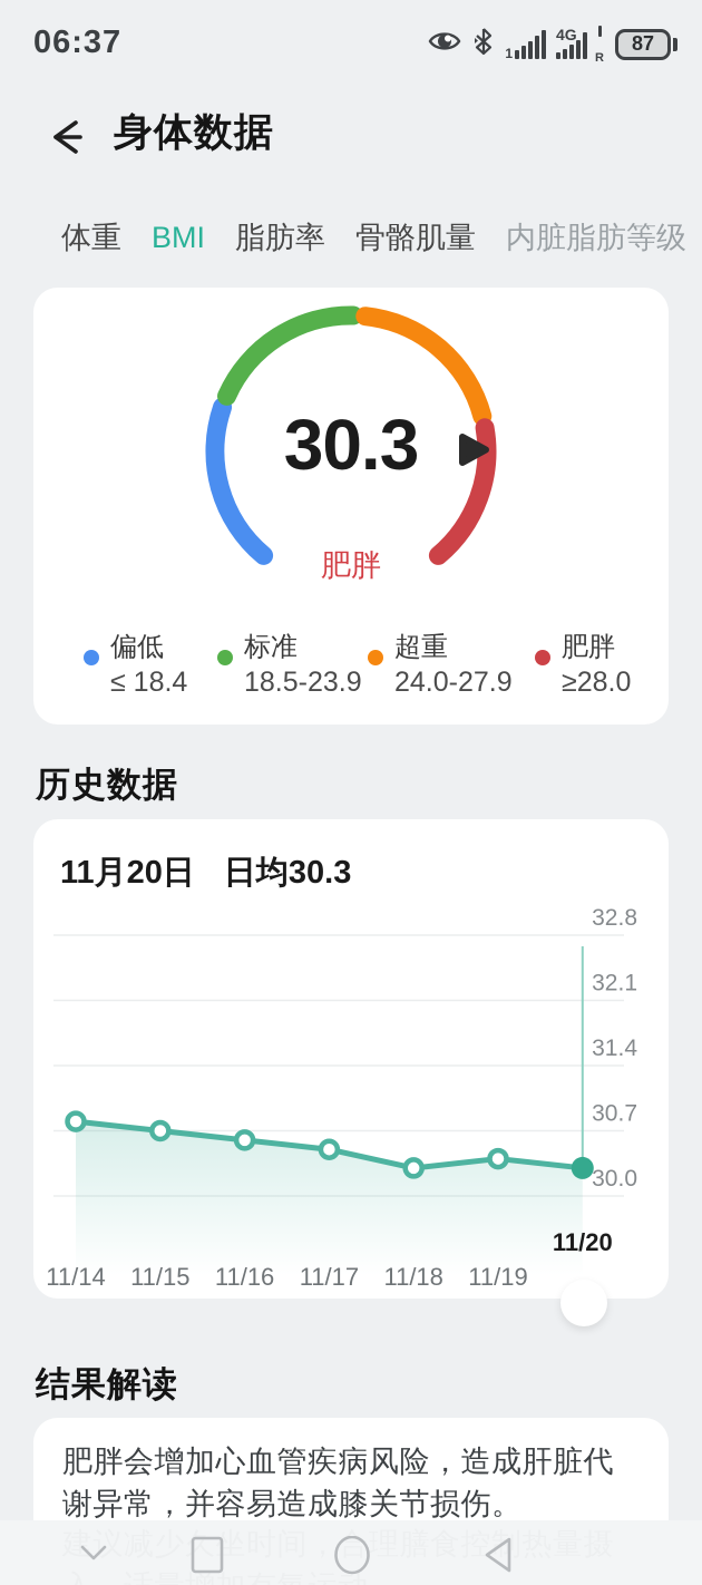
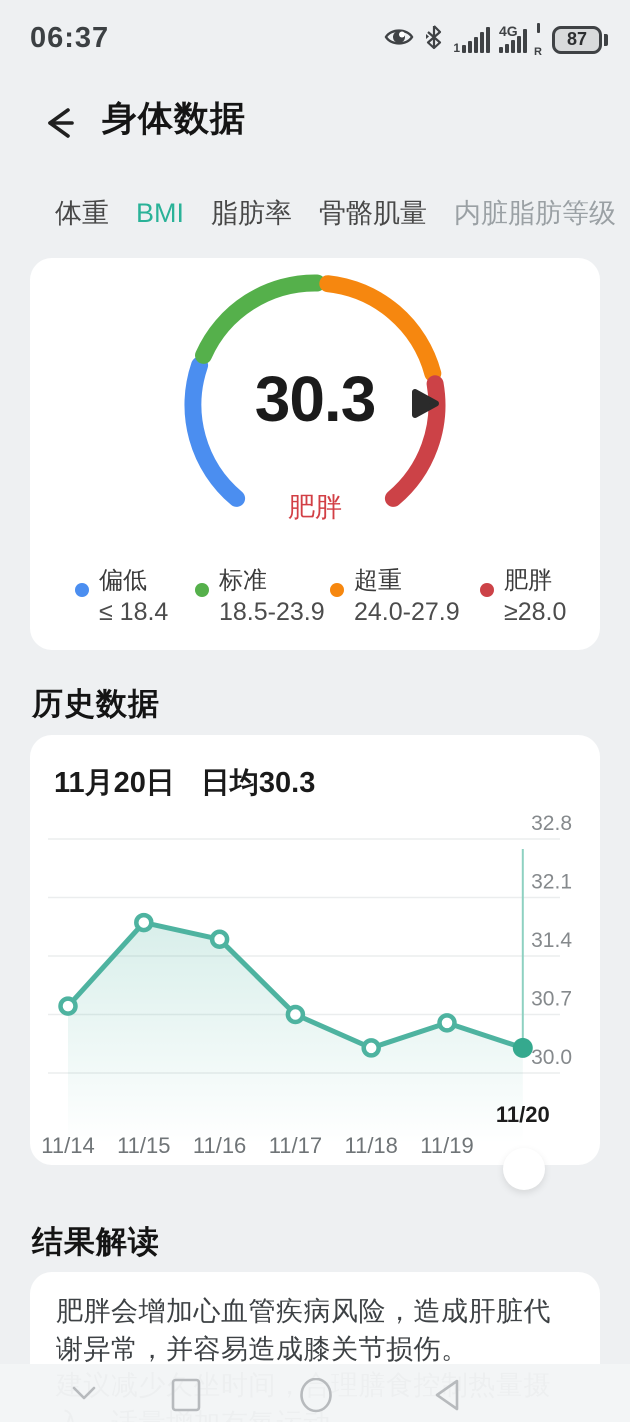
11/15: 30.7 -> 31.8
11/16: 30.6 -> 31.6
11/17: 30.5 -> 30.7
11/19: 30.4 -> 30.6
